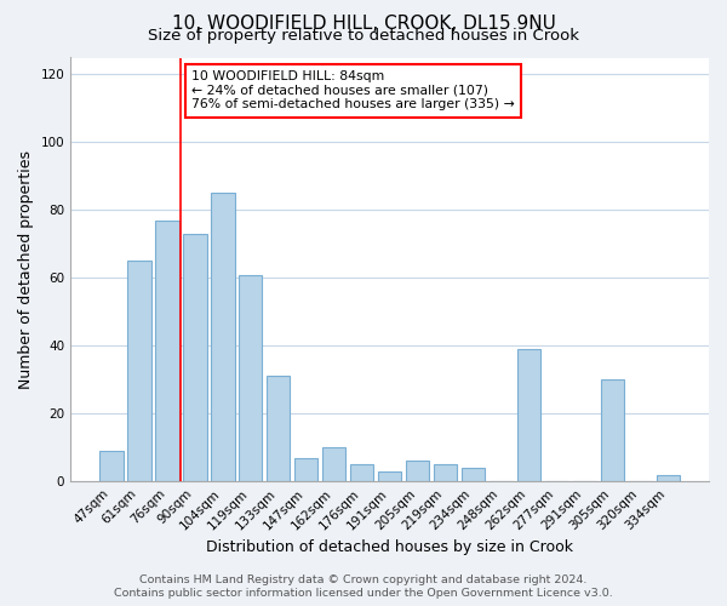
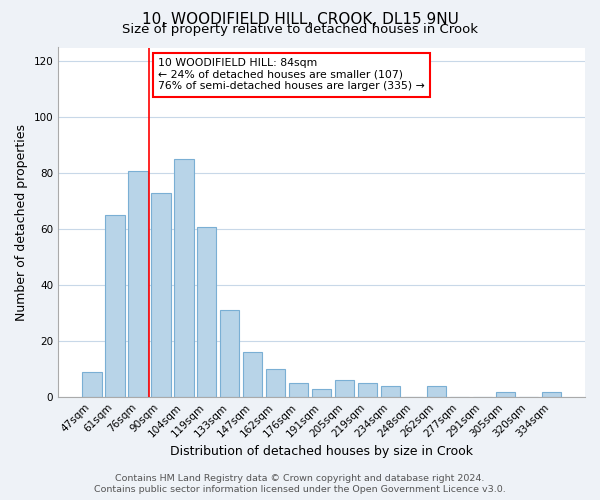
76sqm: 77 -> 81
147sqm: 7 -> 16
262sqm: 39 -> 4
305sqm: 30 -> 2
